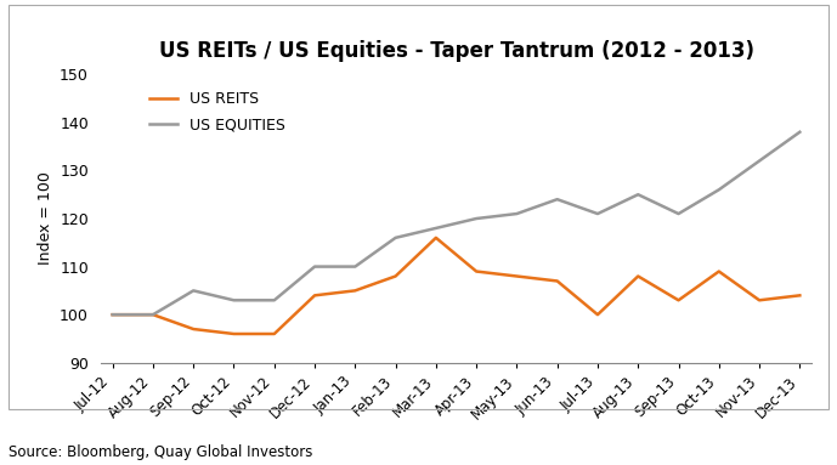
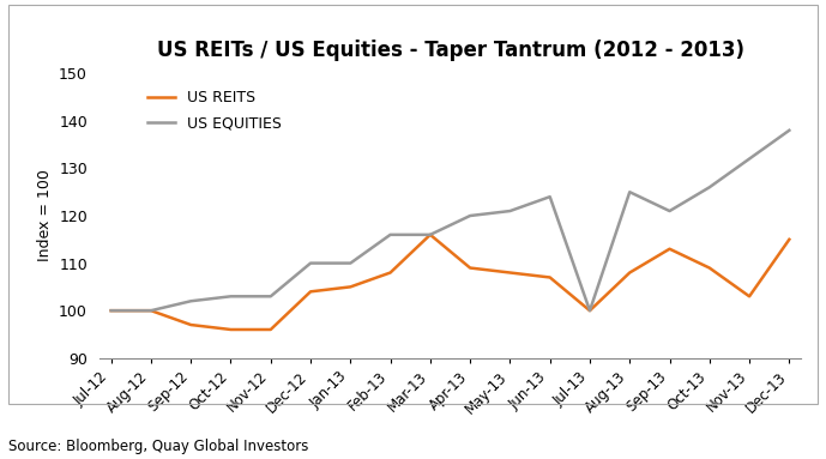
US EQUITIES/Sep-12: 105 -> 102
US EQUITIES/Mar-13: 118 -> 116
US EQUITIES/Jul-13: 121 -> 100
US REITS/Sep-13: 103 -> 113
US REITS/Dec-13: 104 -> 115
